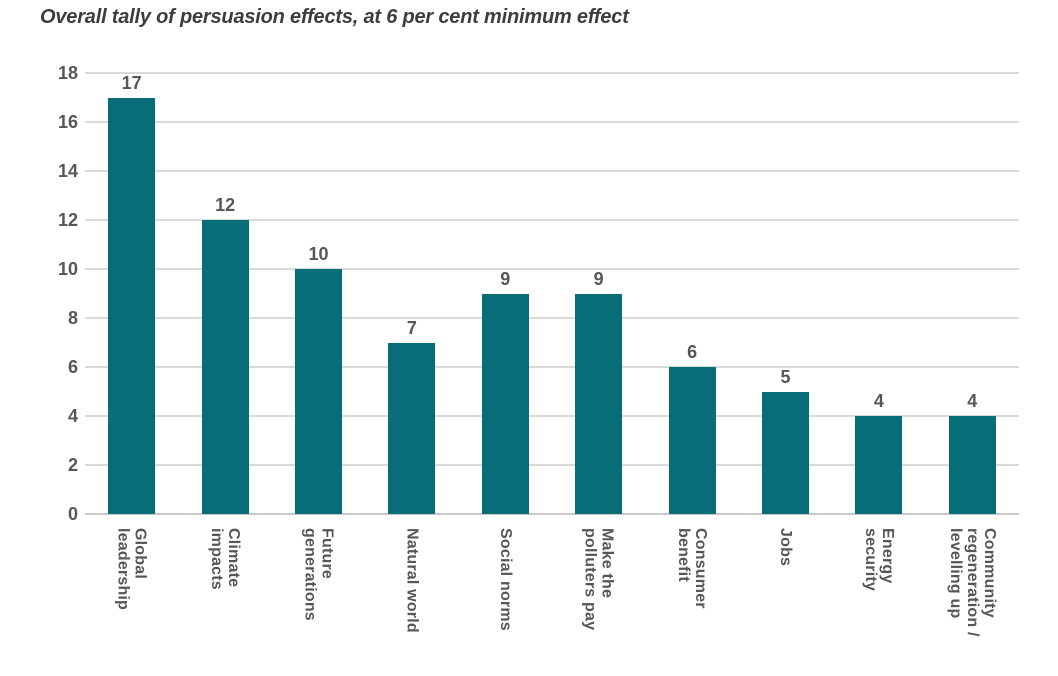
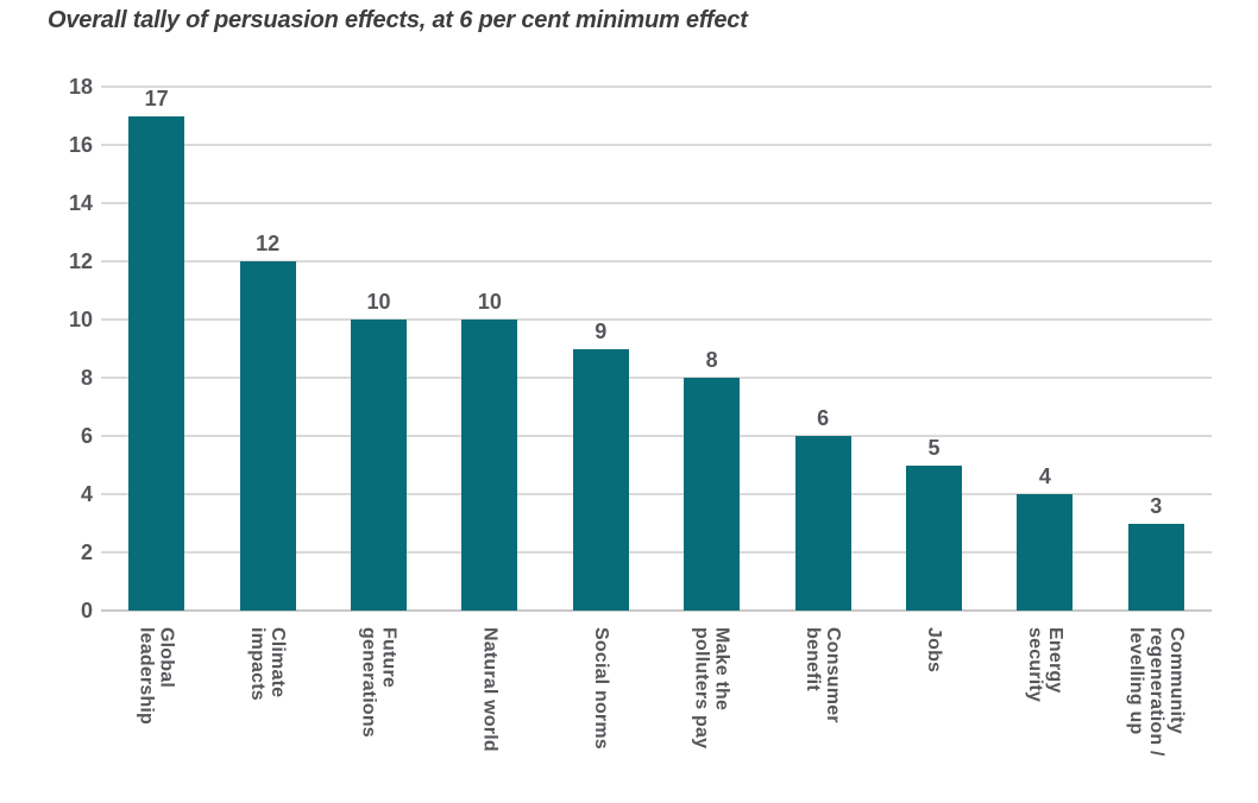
Natural world: 7 -> 10
Make the polluters pay: 9 -> 8
Community regeneration / levelling up: 4 -> 3
